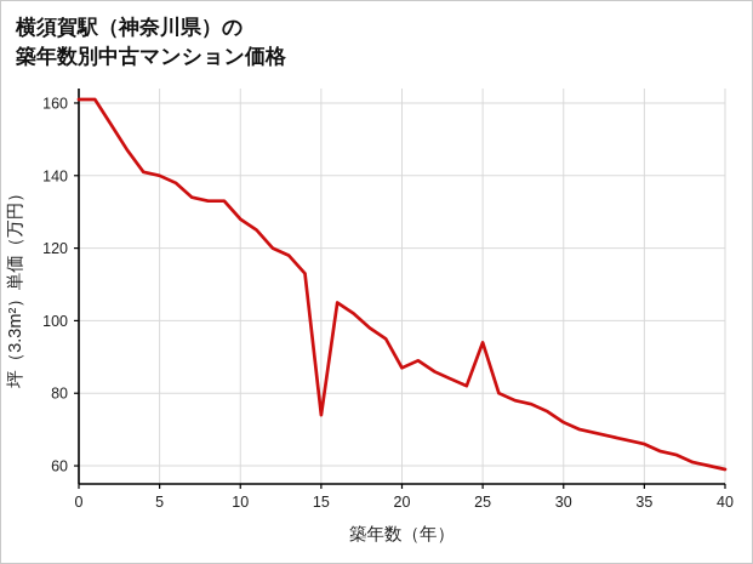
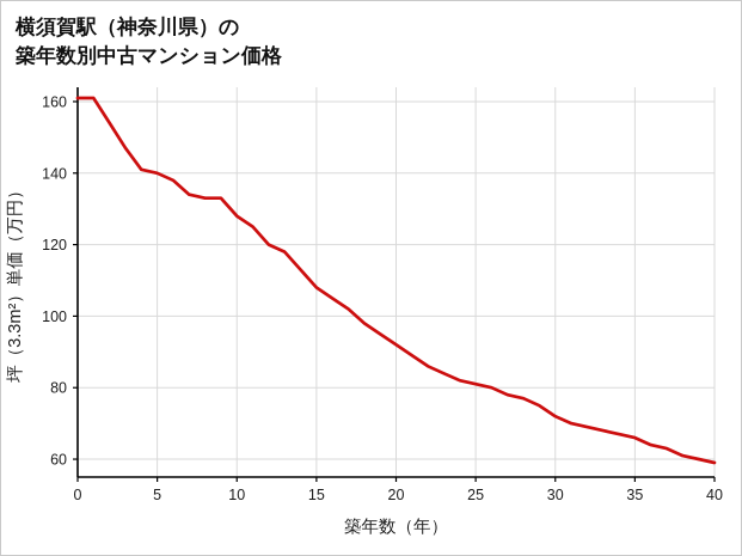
15: 74 -> 108
20: 87 -> 92
25: 94 -> 81
